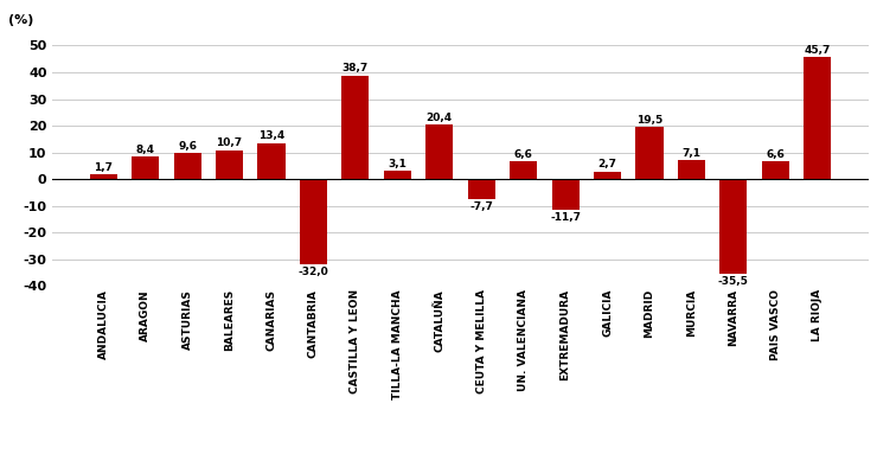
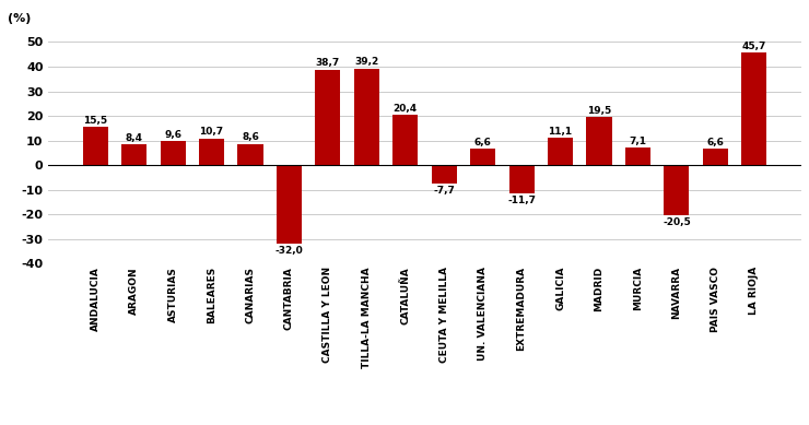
ANDALUCIA: 1,7 -> 15,5
CANARIAS: 13,4 -> 8,6
TILLA-LA MANCHA: 3,1 -> 39,2
GALICIA: 2,7 -> 11,1
NAVARRA: -35,5 -> -20,5
